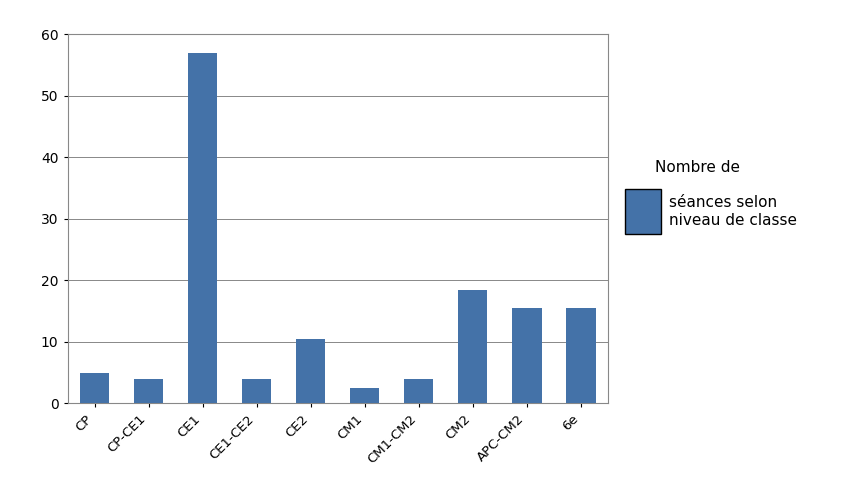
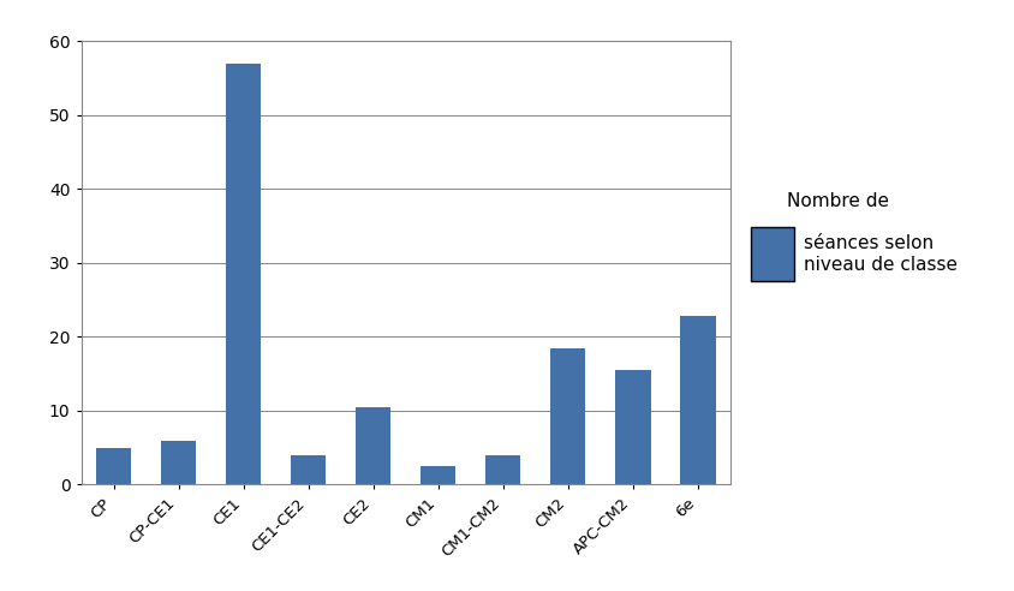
CP-CE1: 4.0 -> 6.0
6e: 15.5 -> 22.8
